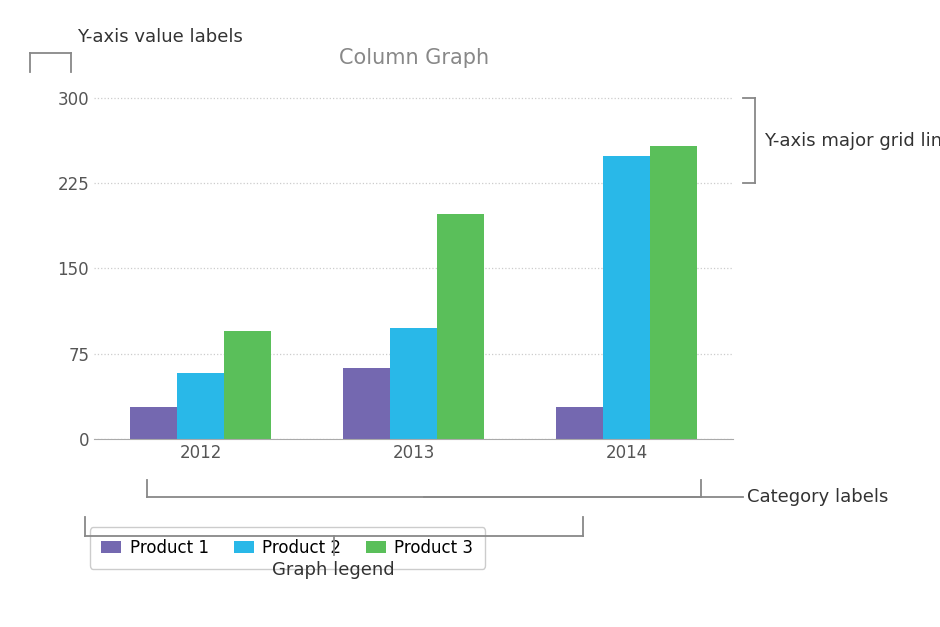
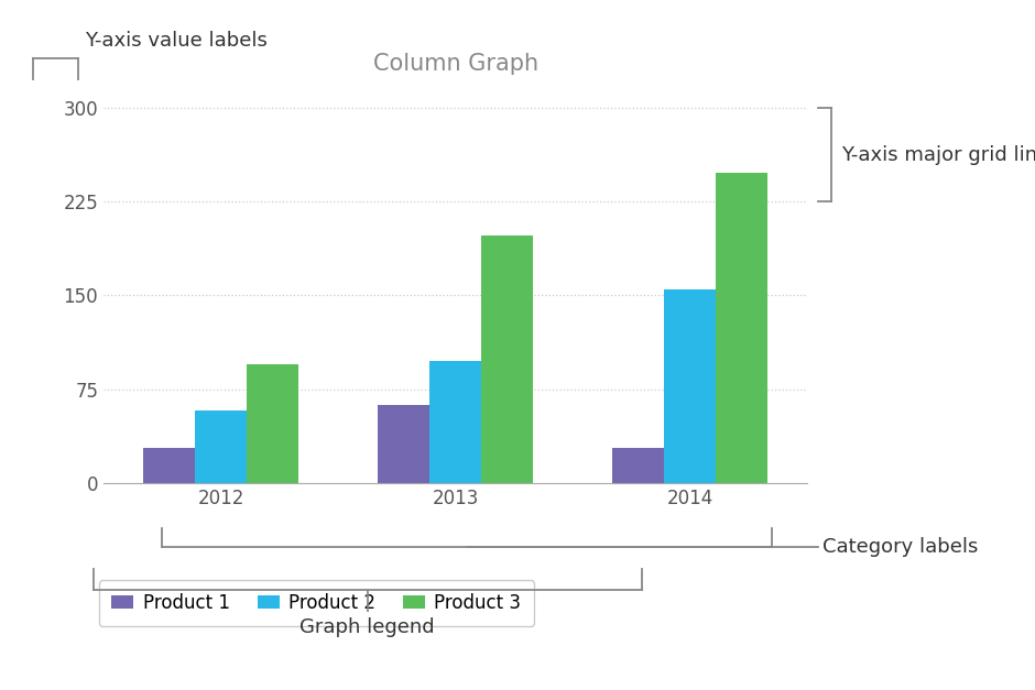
Product 2/2014: 249 -> 155
Product 3/2014: 258 -> 248
